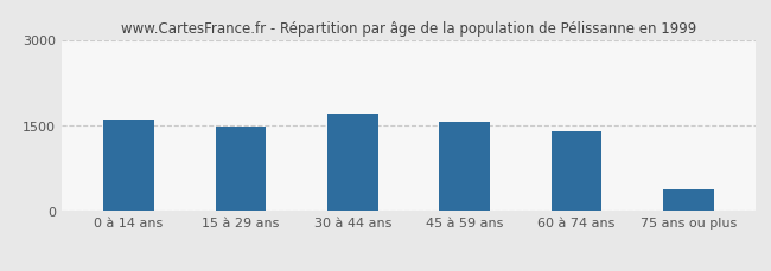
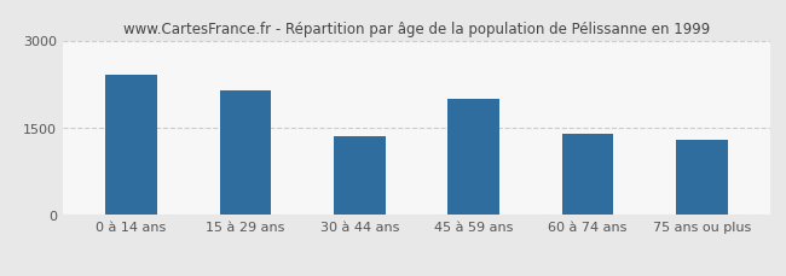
0 à 14 ans: 1610 -> 2400
15 à 29 ans: 1480 -> 2150
30 à 44 ans: 1700 -> 1350
45 à 59 ans: 1560 -> 2000
75 ans ou plus: 380 -> 1300
